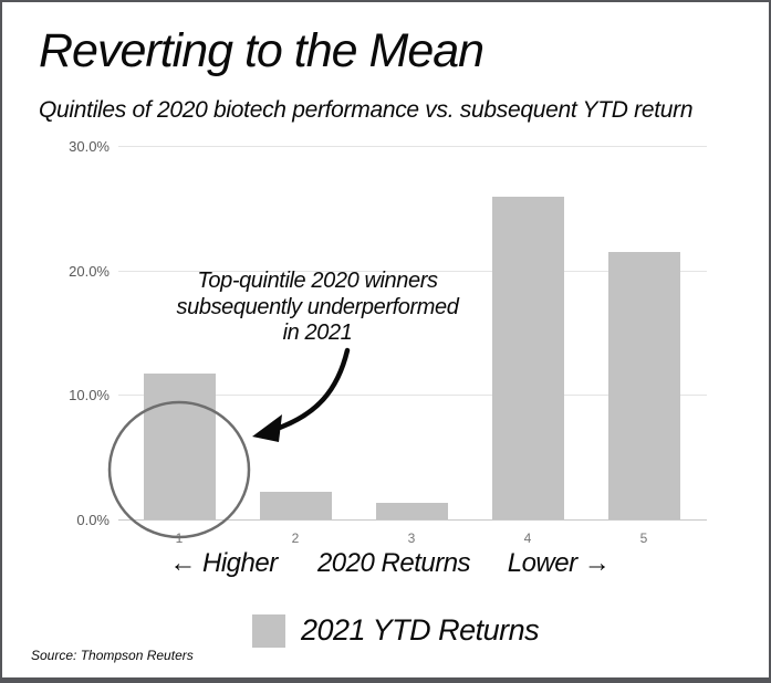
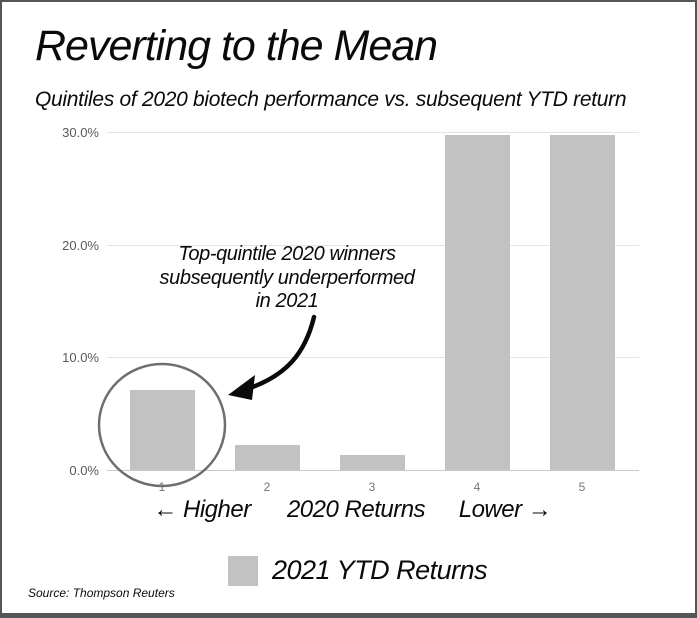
1: 11.7% -> 7.1%
4: 25.9% -> 29.7%
5: 21.5% -> 29.7%
